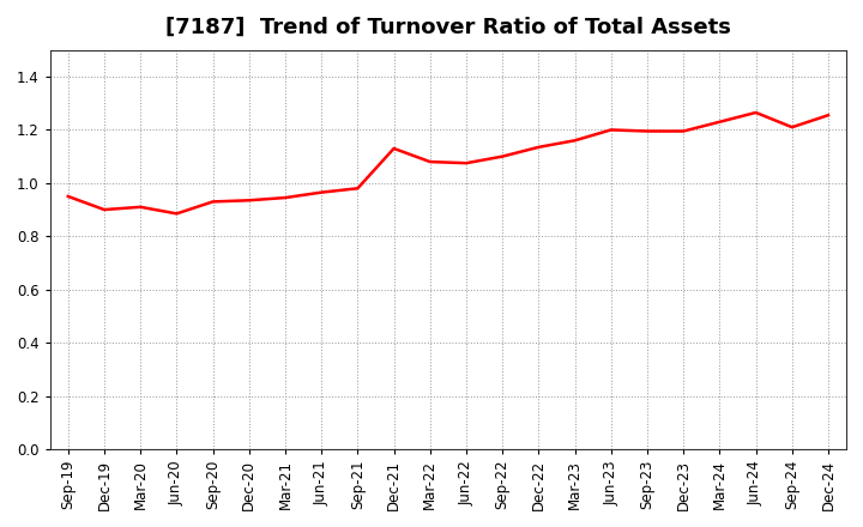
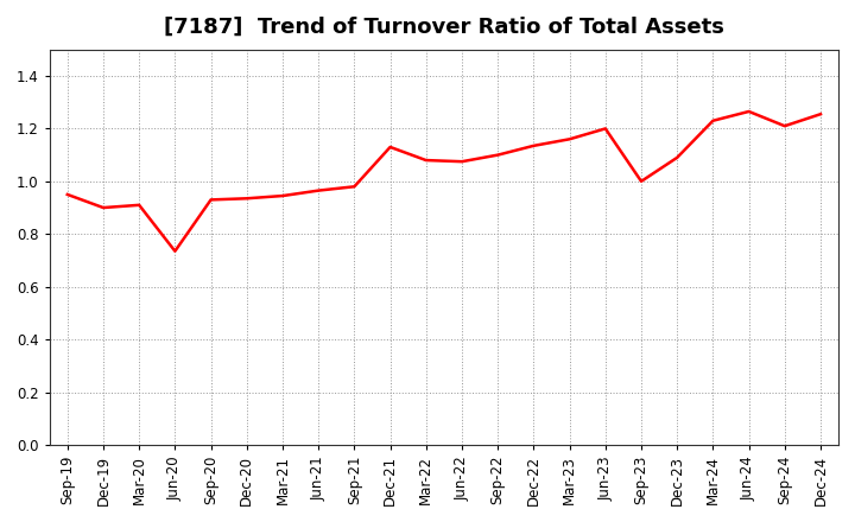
Jun-20: 0.885 -> 0.735
Sep-23: 1.195 -> 1.000
Dec-23: 1.195 -> 1.090
